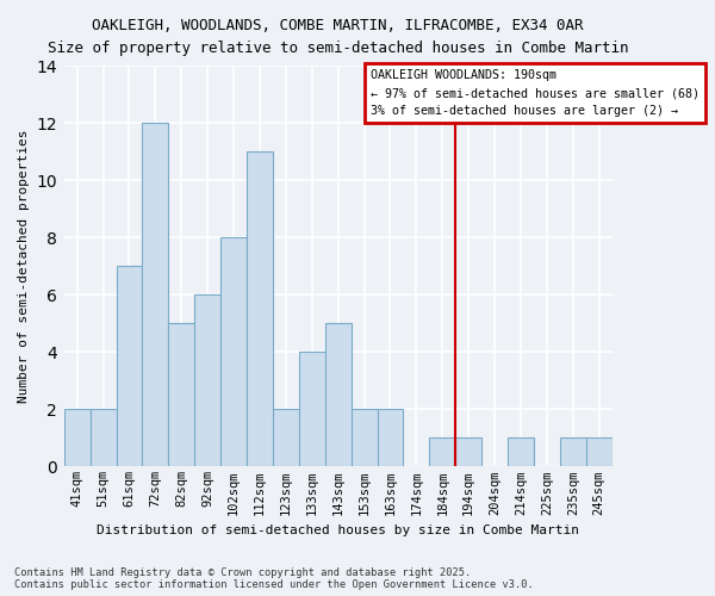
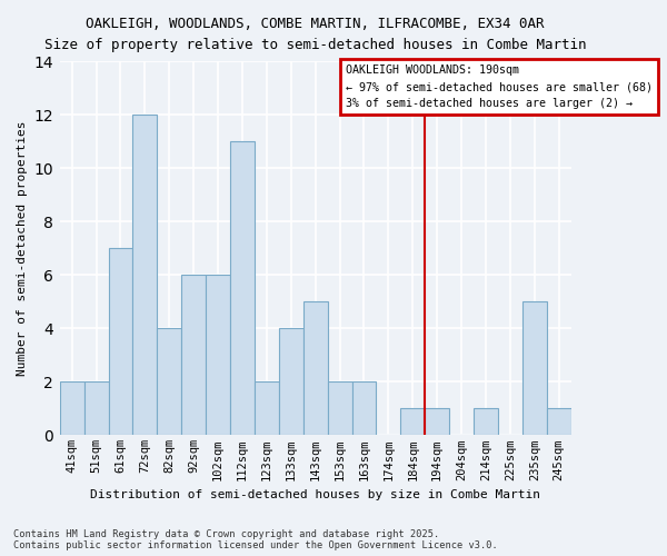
82sqm: 5 -> 4
102sqm: 8 -> 6
235sqm: 1 -> 5
